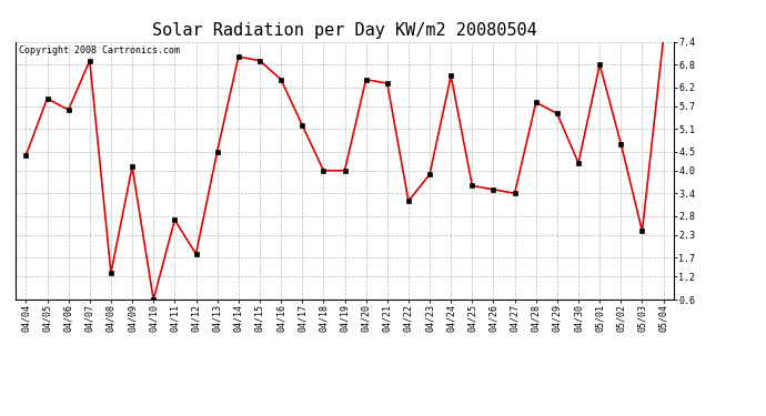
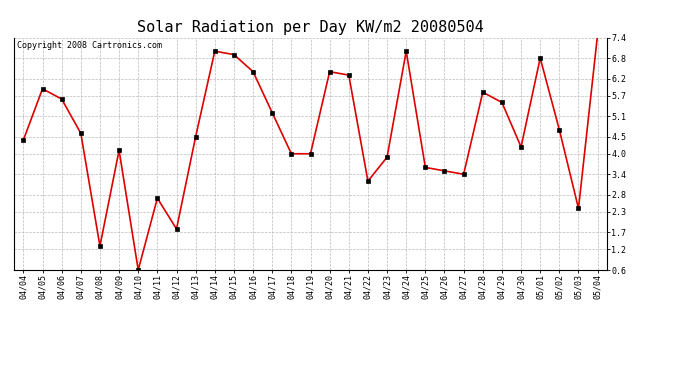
04/07: 6.9 -> 4.6
04/24: 6.5 -> 7.0
